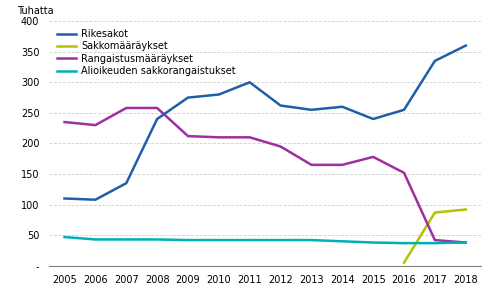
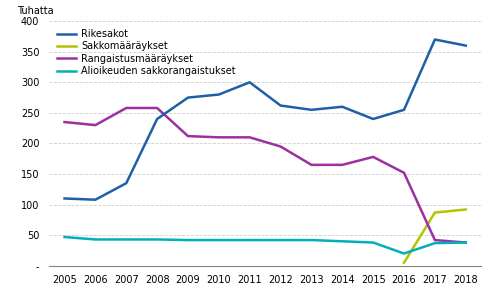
Alioikeuden sakkorangaistukset/2016: 37 -> 20
Rikesakot/2017: 335 -> 370
